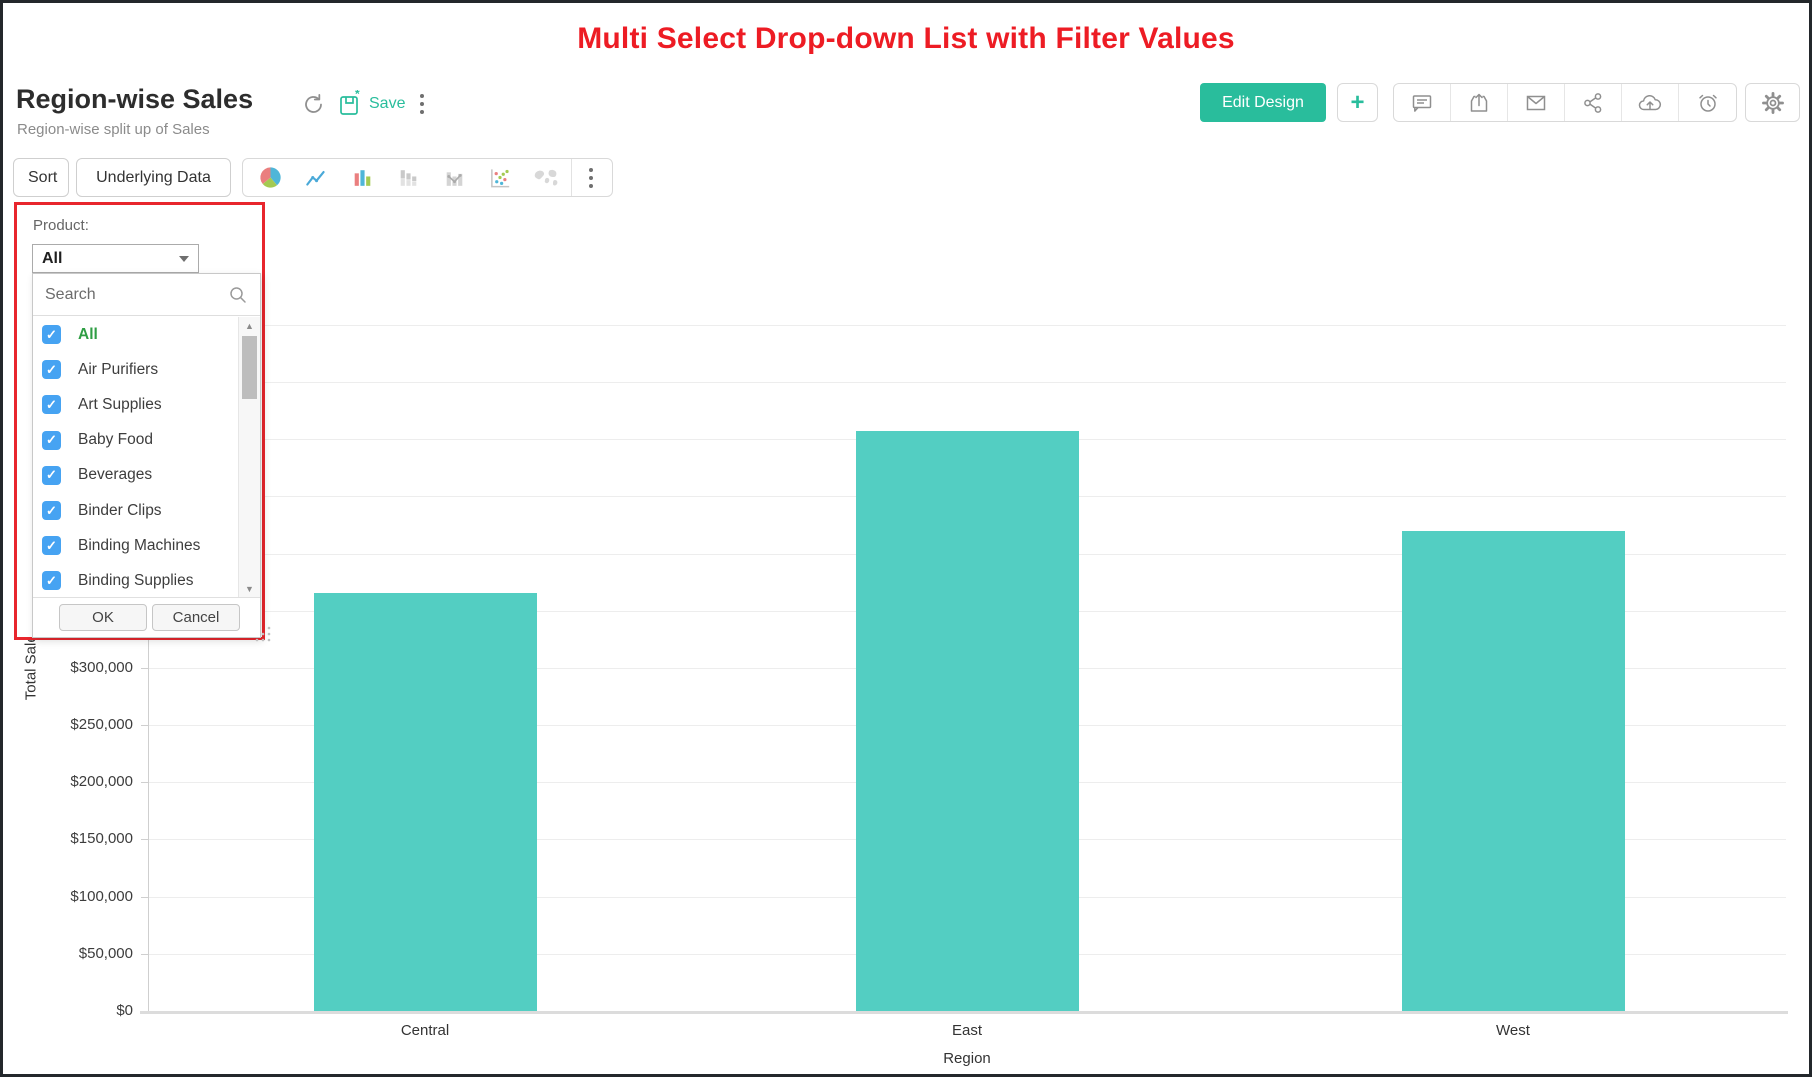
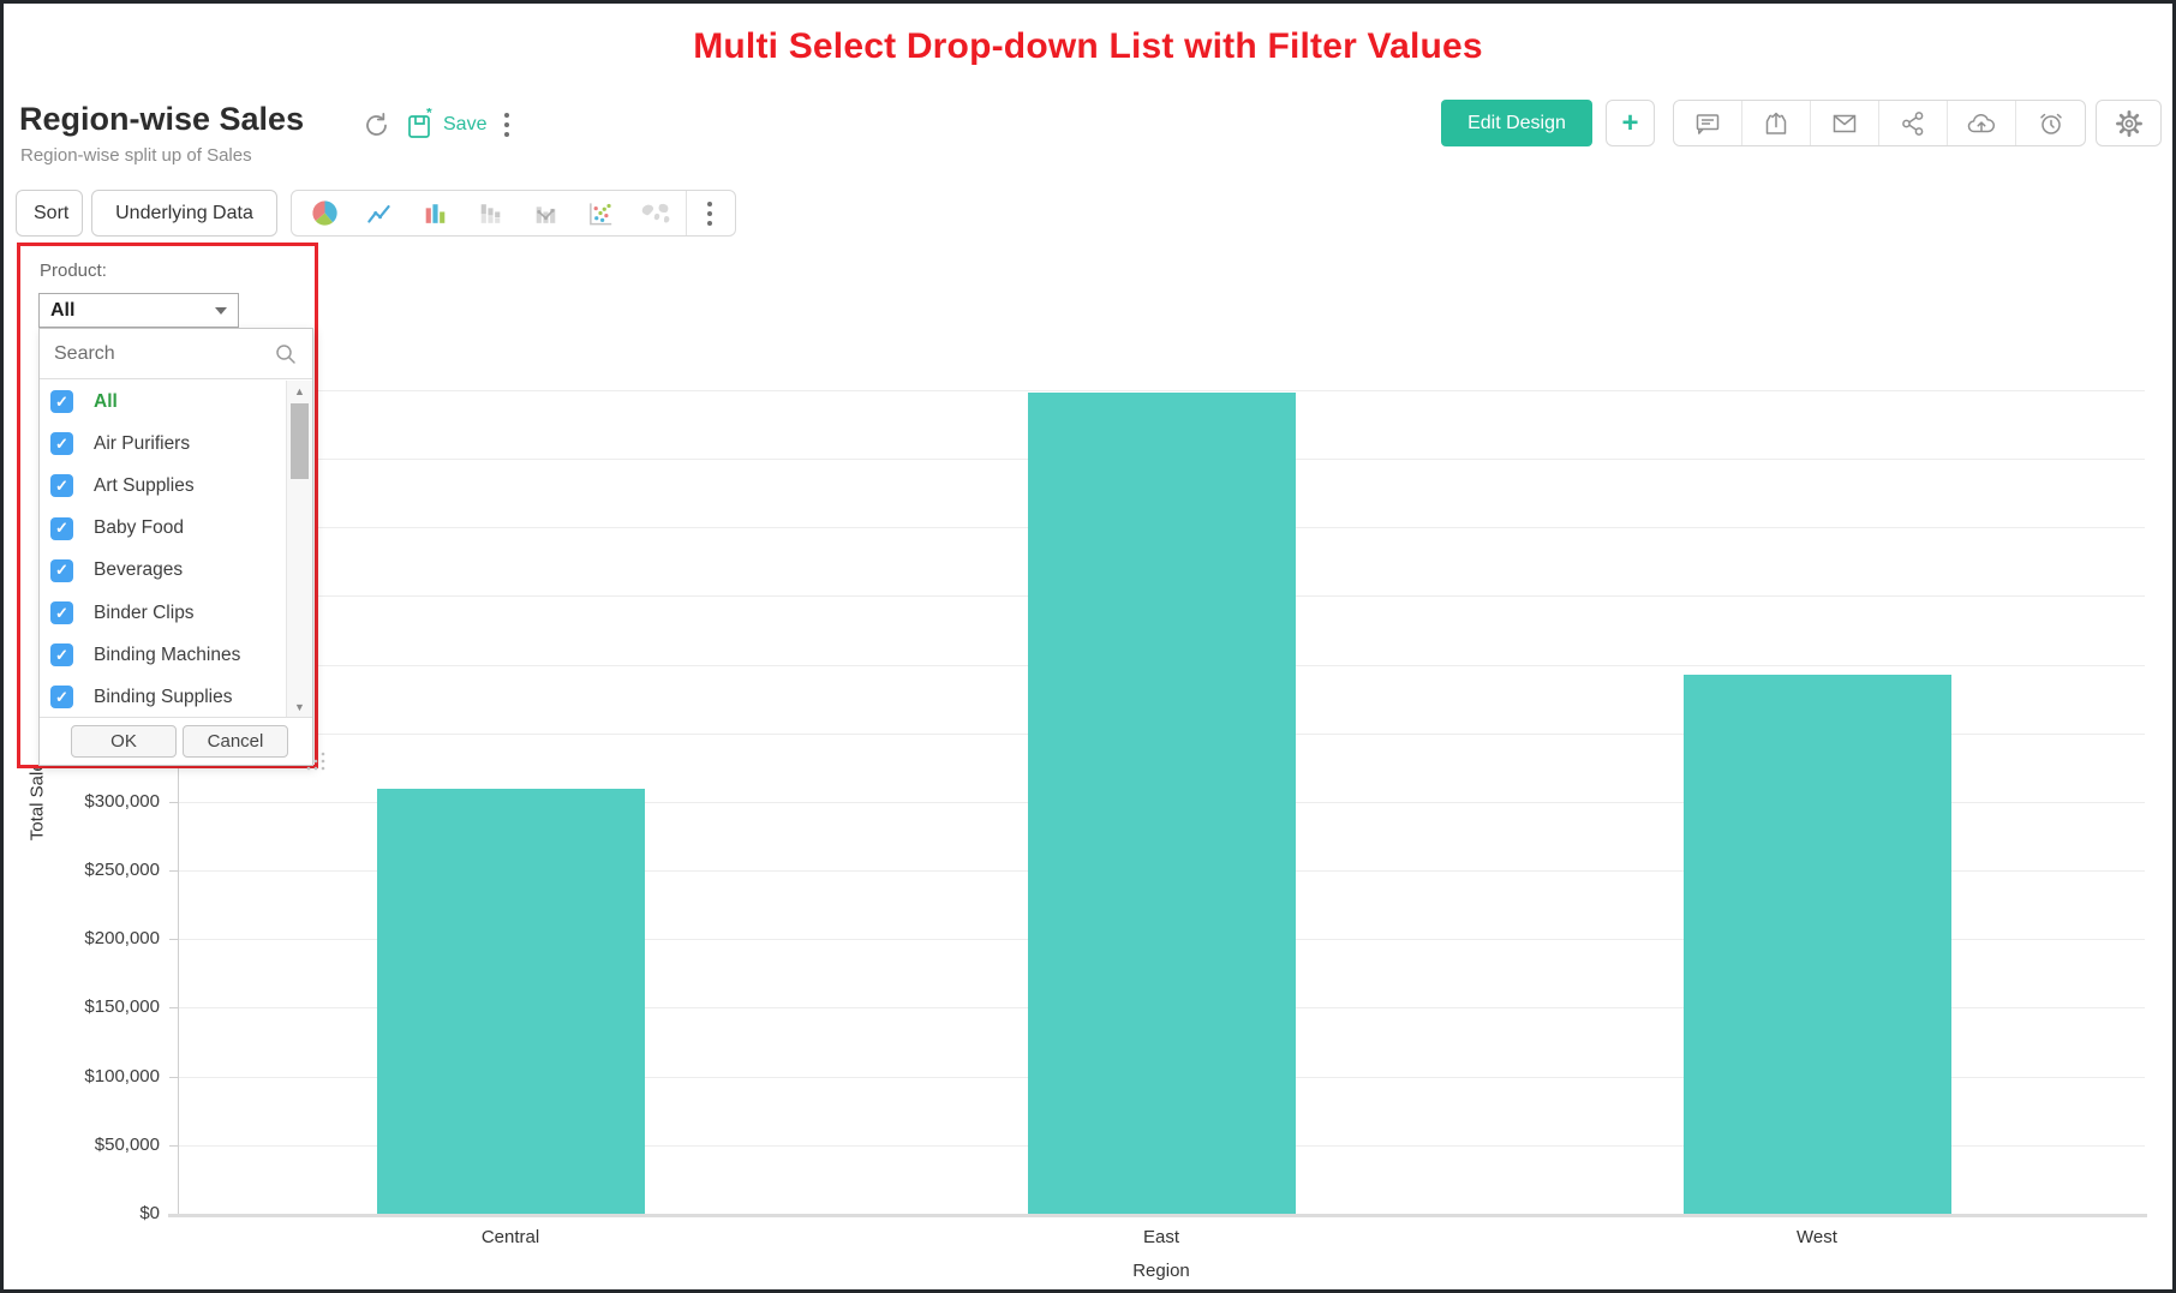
Central: $366000 -> $310000
East: $507000 -> $598000
West: $420000 -> $393000
